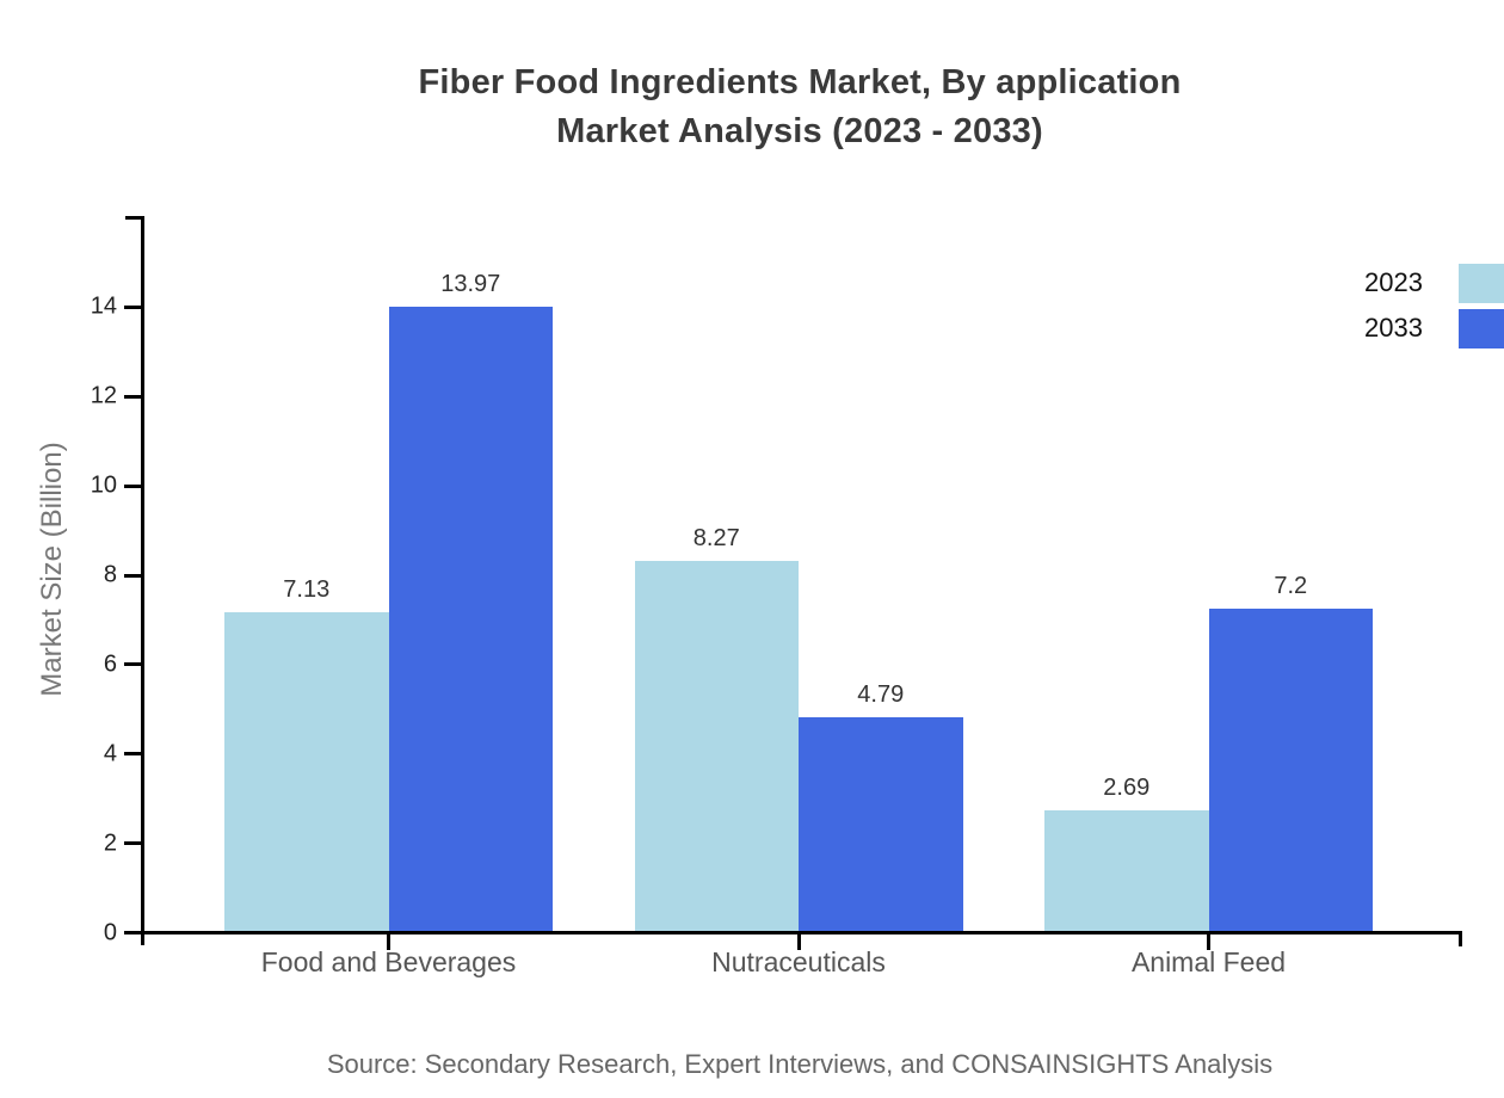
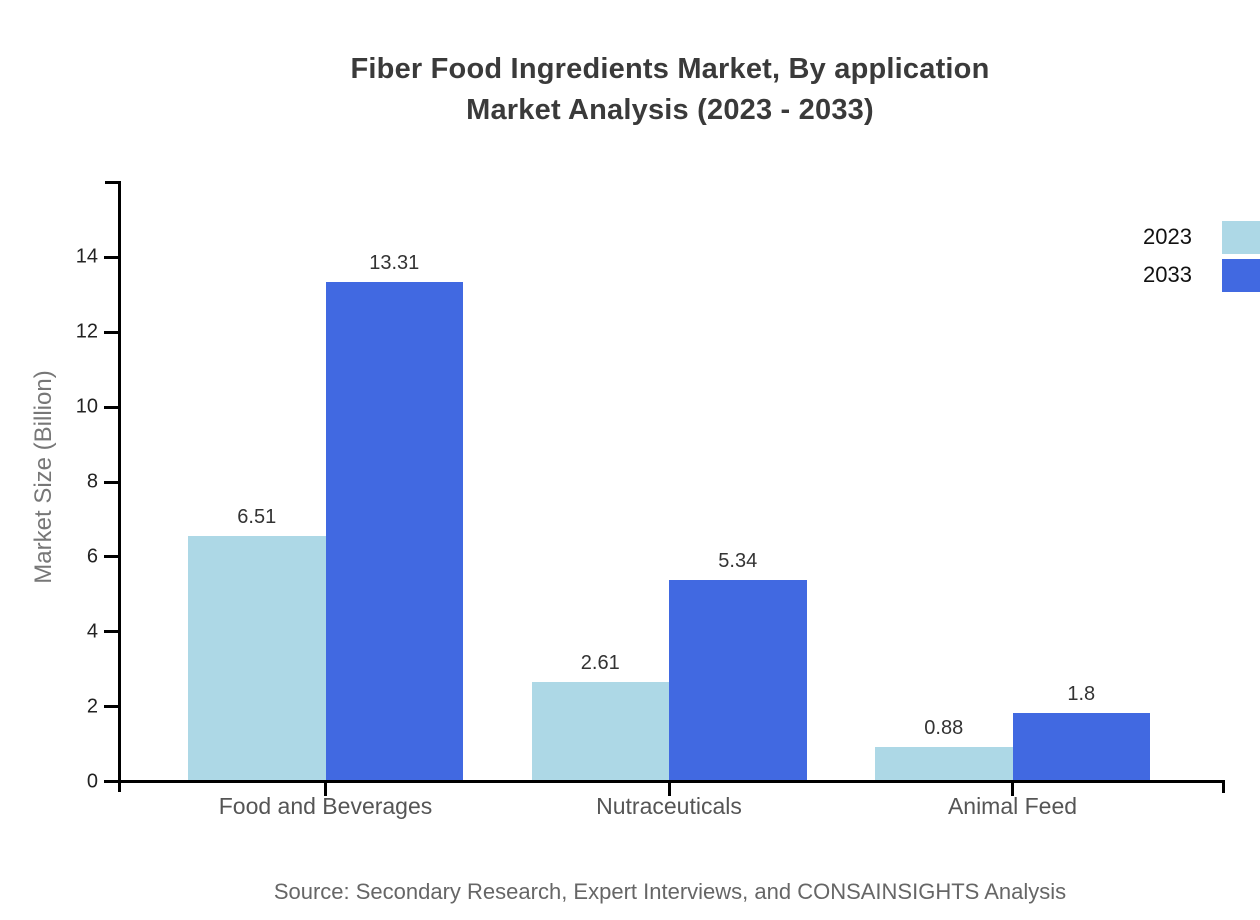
2023/Food and Beverages: 7.13 -> 6.51
2033/Food and Beverages: 13.97 -> 13.31
2023/Nutraceuticals: 8.27 -> 2.61
2033/Nutraceuticals: 4.79 -> 5.34
2023/Animal Feed: 2.69 -> 0.88
2033/Animal Feed: 7.2 -> 1.8
